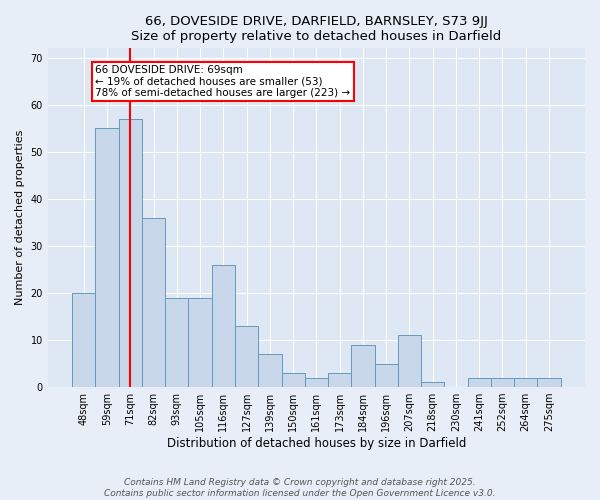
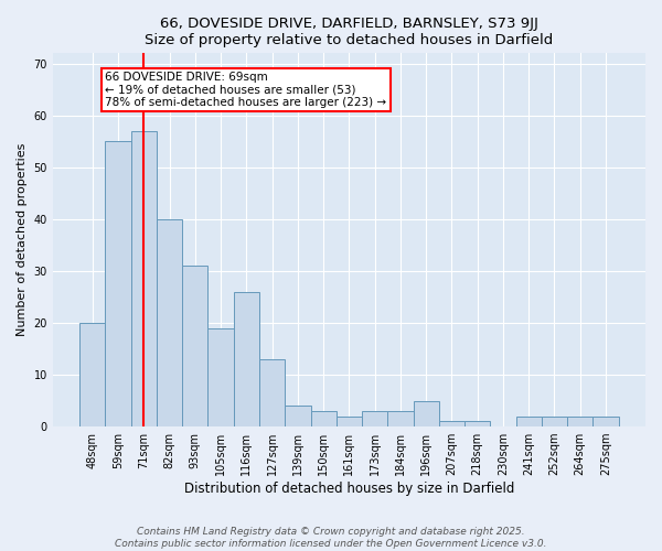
82sqm: 36 -> 40
93sqm: 19 -> 31
139sqm: 7 -> 4
184sqm: 9 -> 3
207sqm: 11 -> 1
